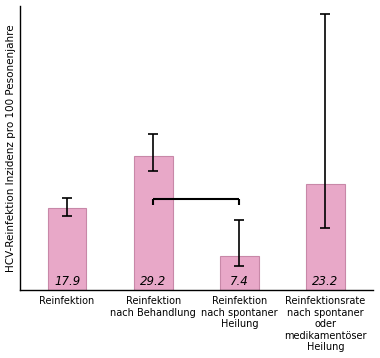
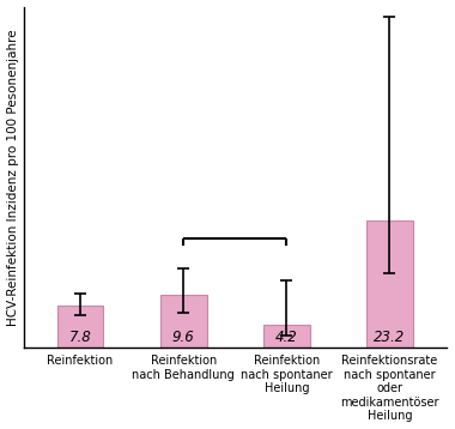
Reinfektion: 17.9 -> 7.8
Reinfektion nach Behandlung: 29.2 -> 9.6
Reinfektion nach spontaner Heilung: 7.4 -> 4.2
